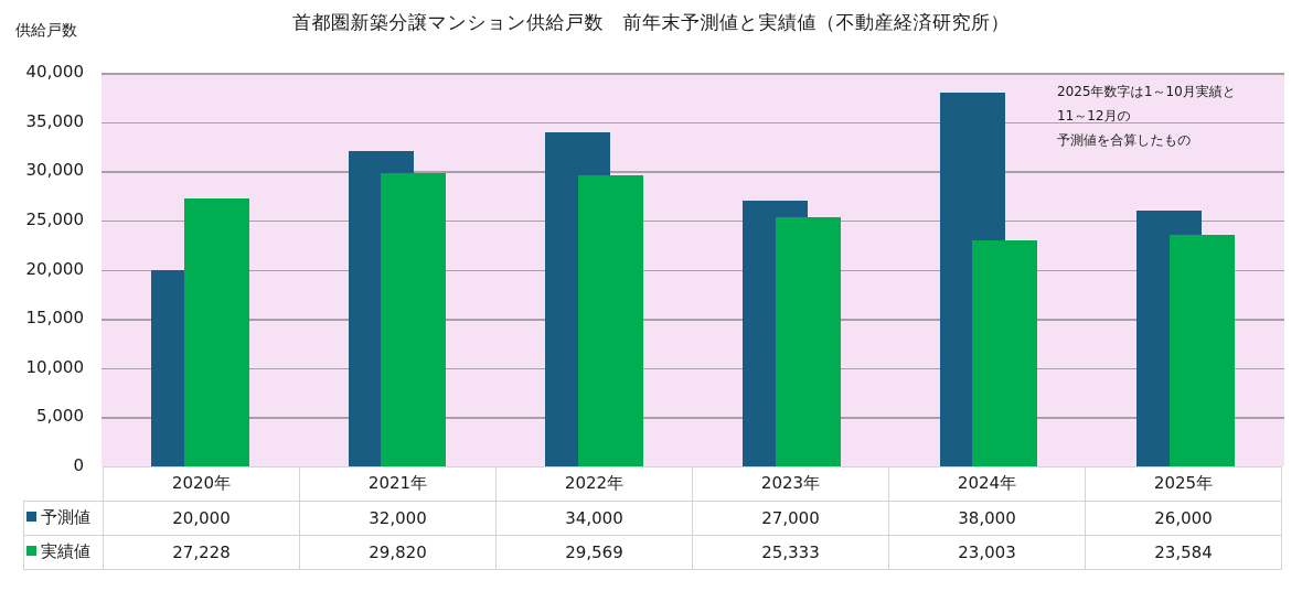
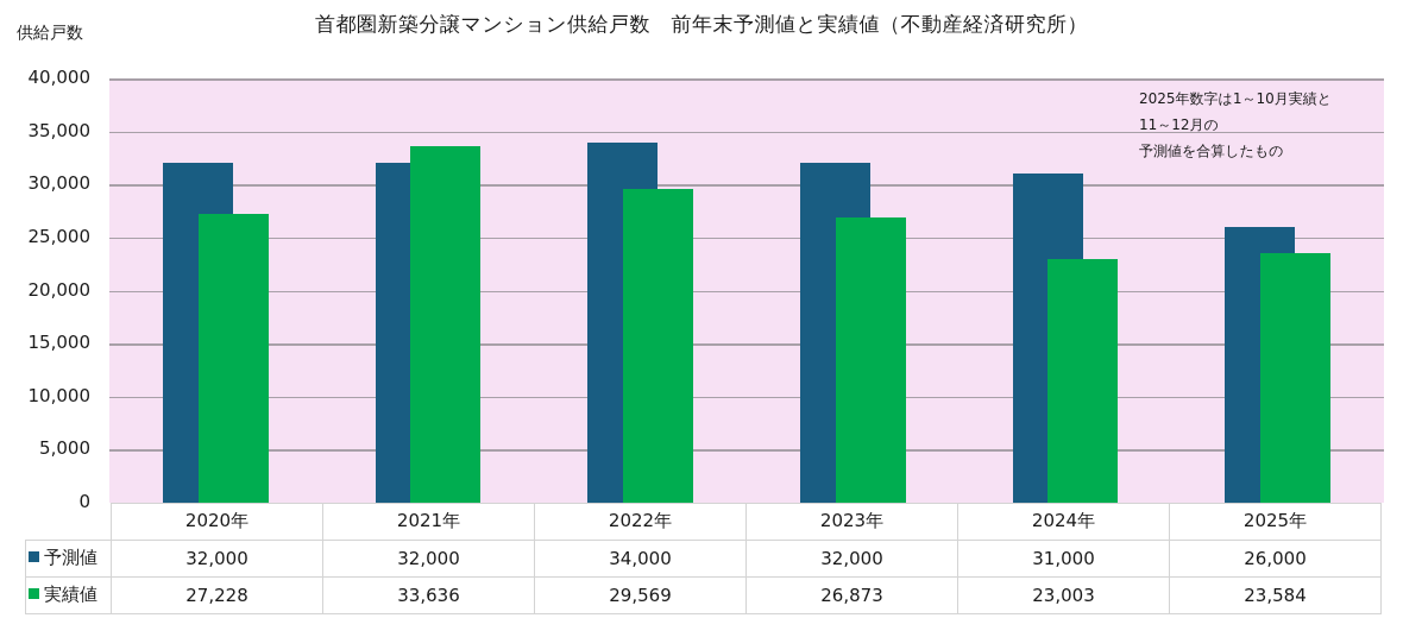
予測値/2020年: 20,000 -> 32,000
実績値/2021年: 29,820 -> 33,636
予測値/2023年: 27,000 -> 32,000
実績値/2023年: 25,333 -> 26,873
予測値/2024年: 38,000 -> 31,000
